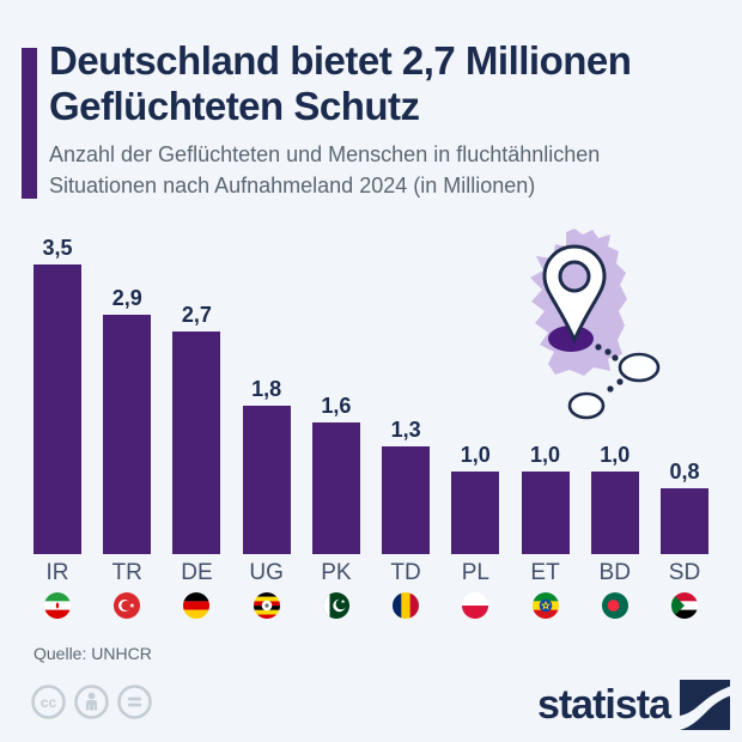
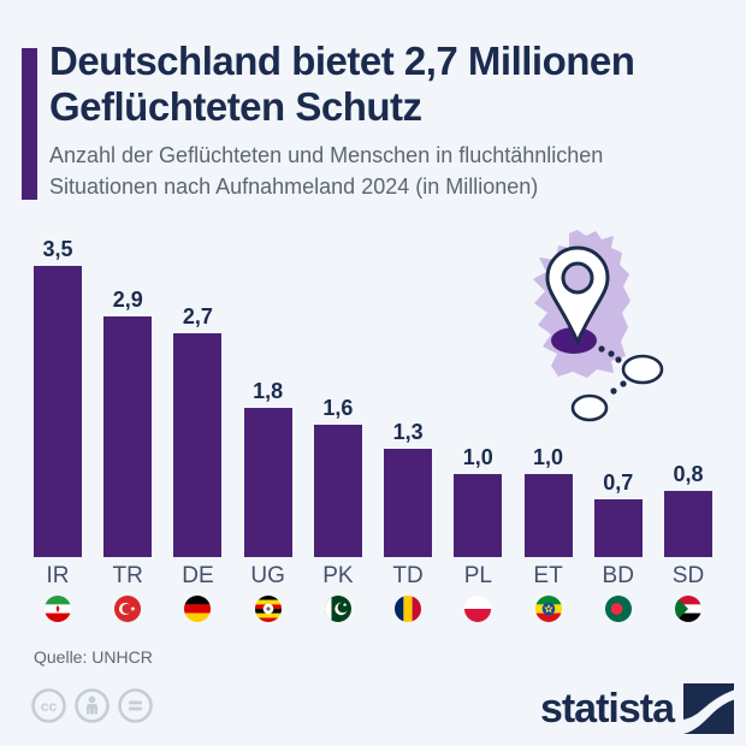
BD: 1,0 -> 0,7
